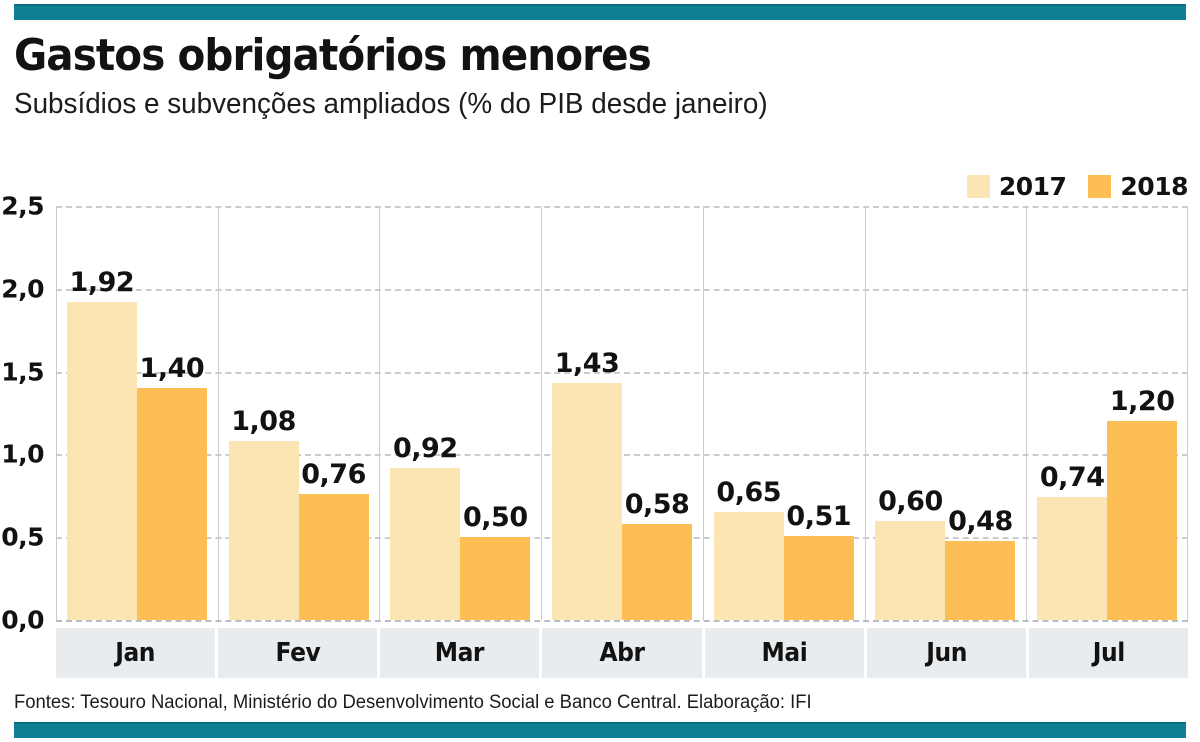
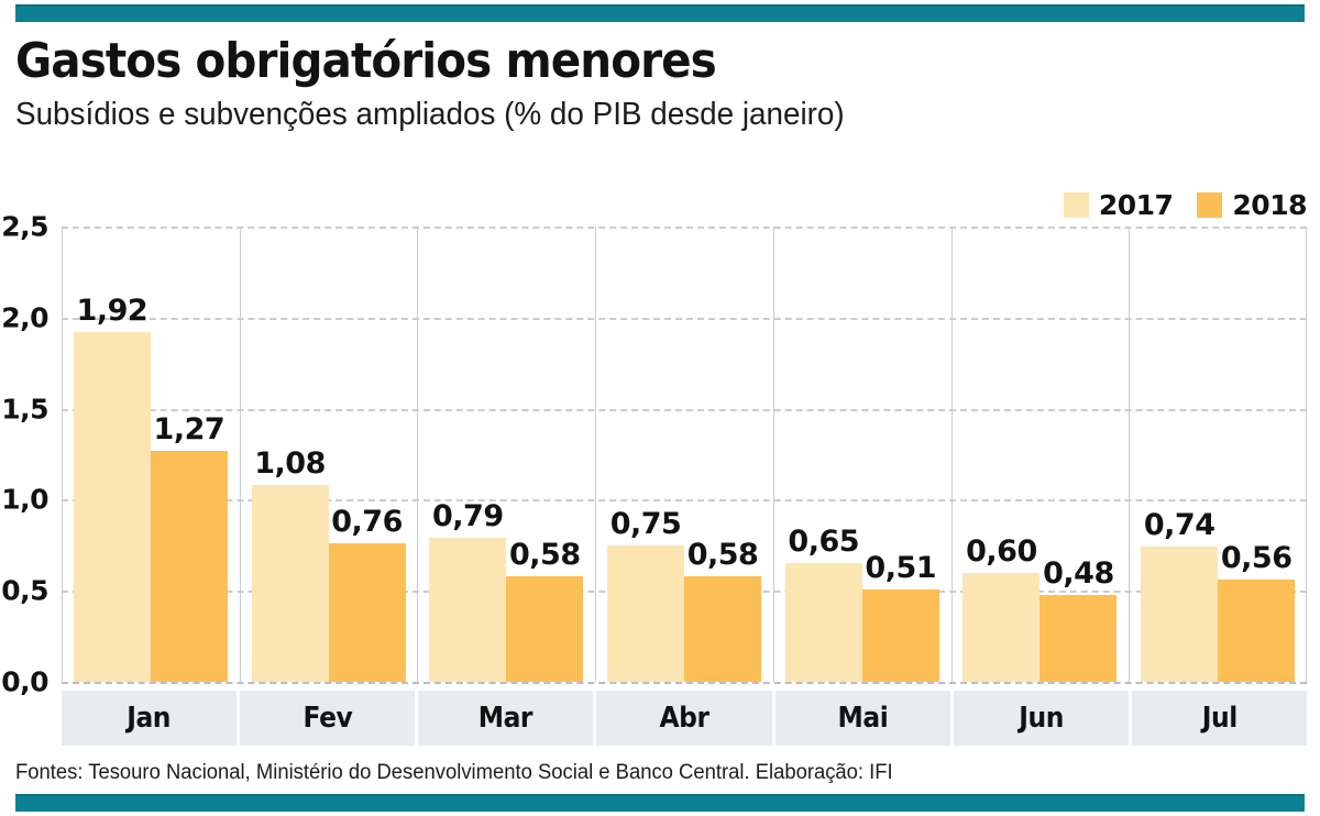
2018/Jan: 1,40 -> 1,27
2017/Mar: 0,92 -> 0,79
2018/Mar: 0,50 -> 0,58
2017/Abr: 1,43 -> 0,75
2018/Jul: 1,20 -> 0,56
